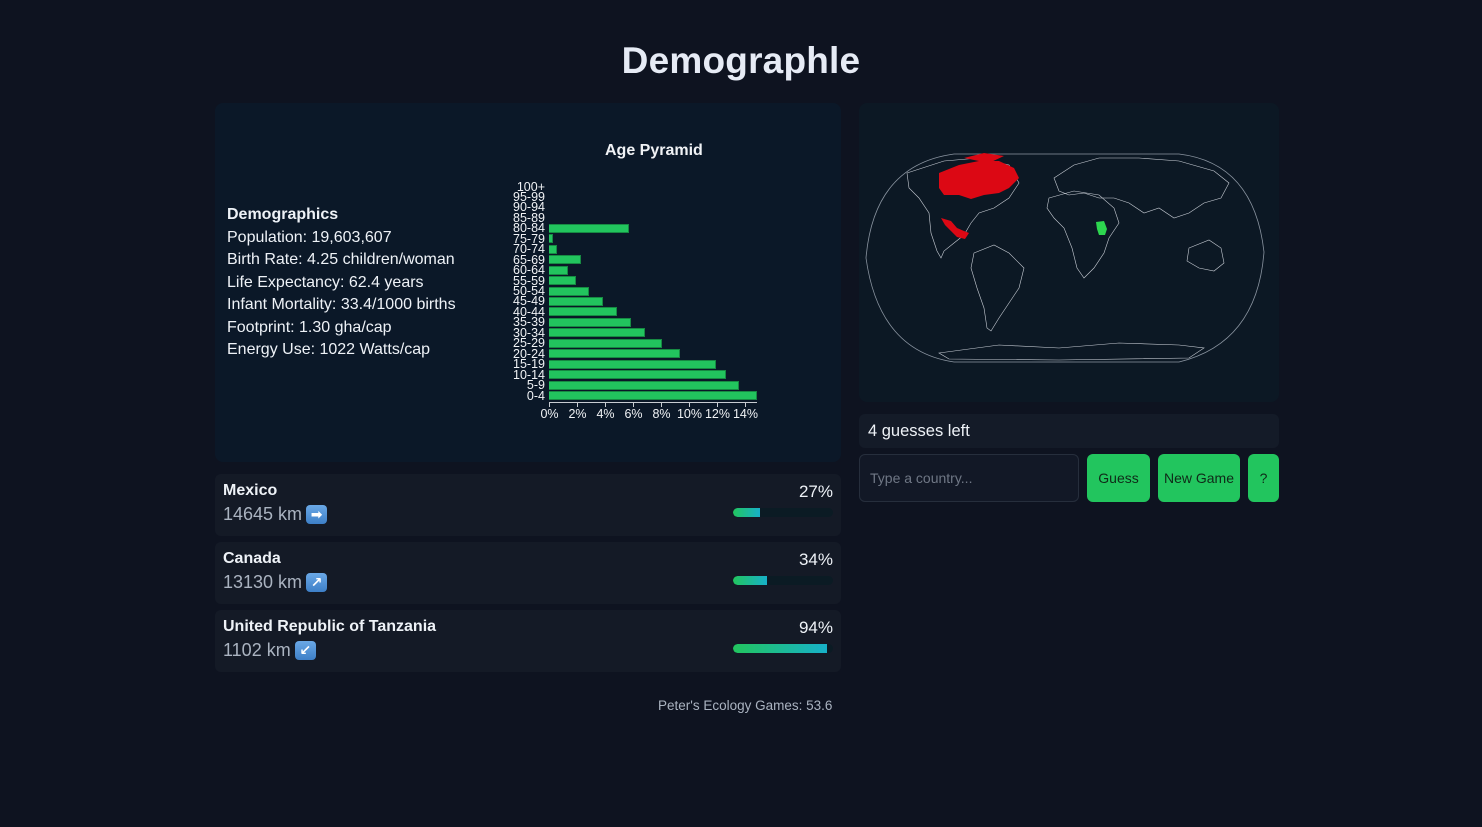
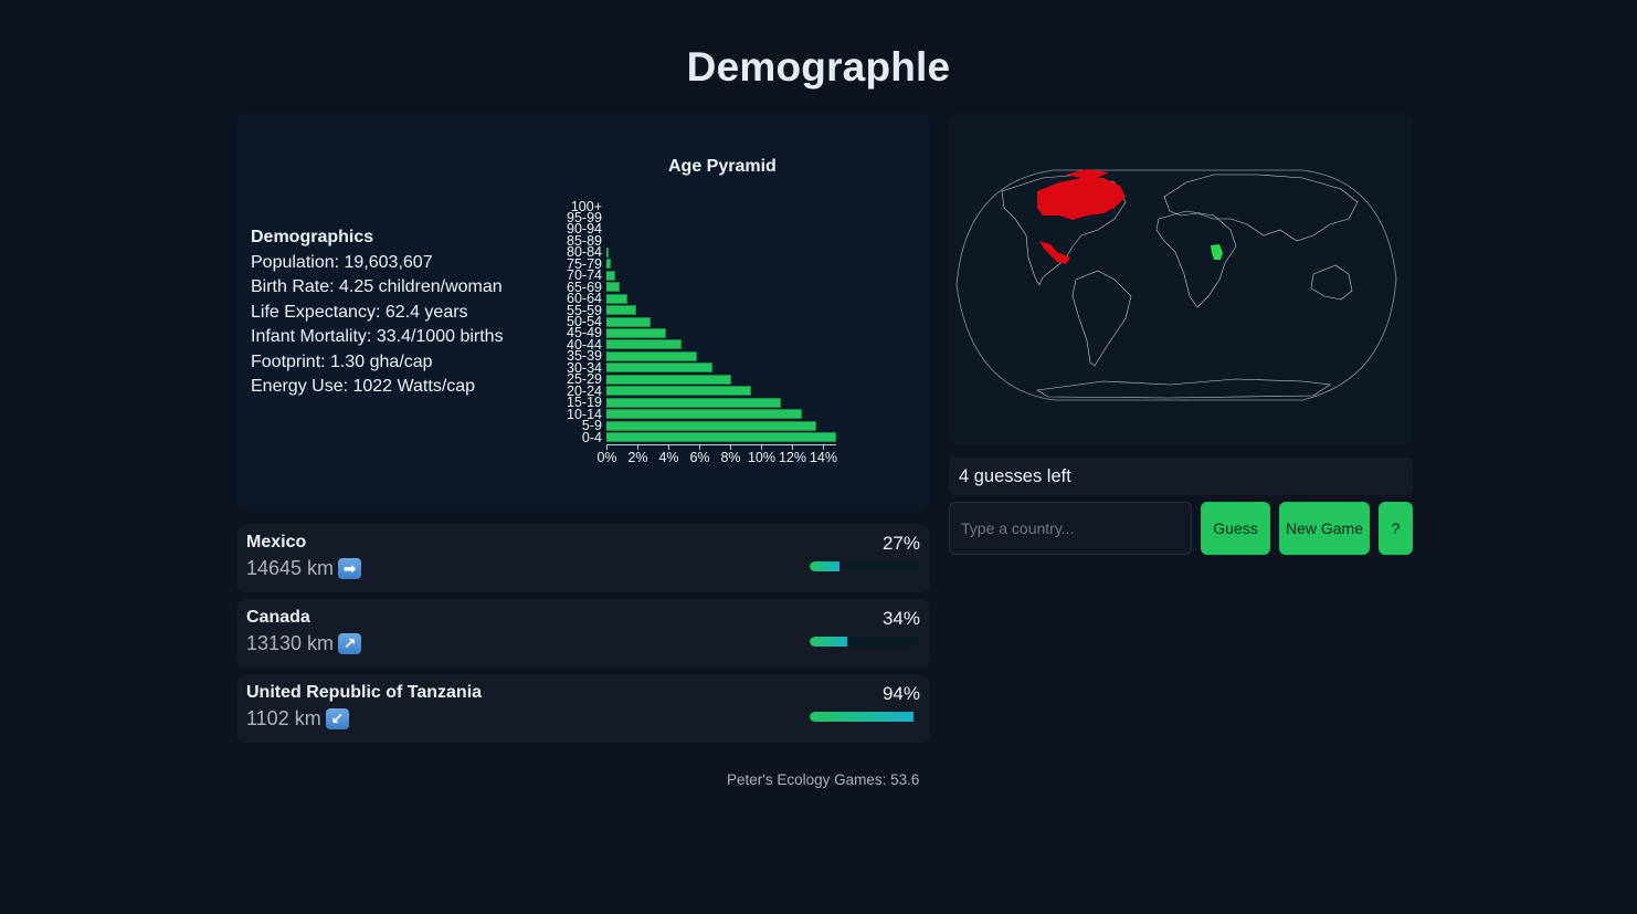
80-84: 5.7% -> 0.1%
65-69: 2.3% -> 0.8%
15-19: 11.9% -> 11.3%
